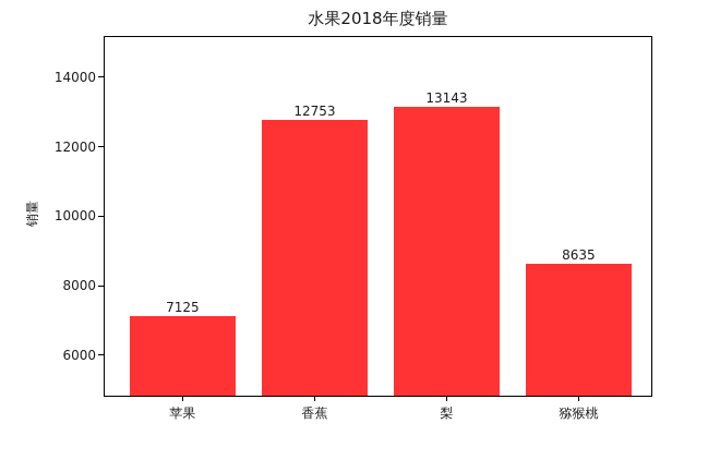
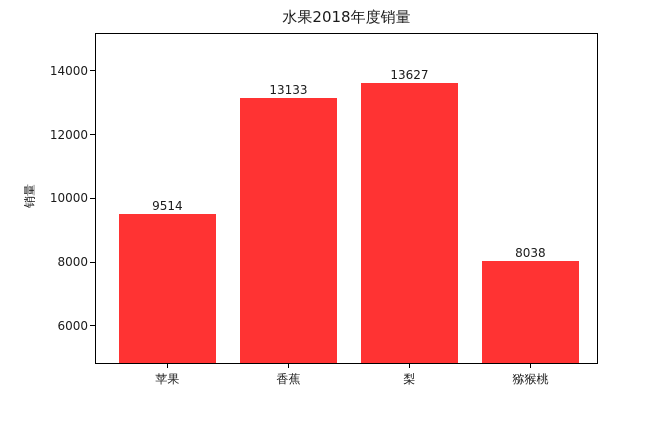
苹果: 7125 -> 9514
香蕉: 12753 -> 13133
梨: 13143 -> 13627
猕猴桃: 8635 -> 8038
